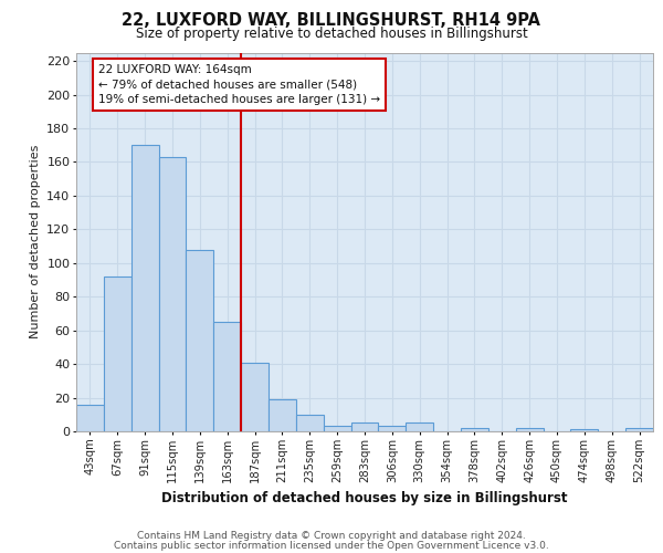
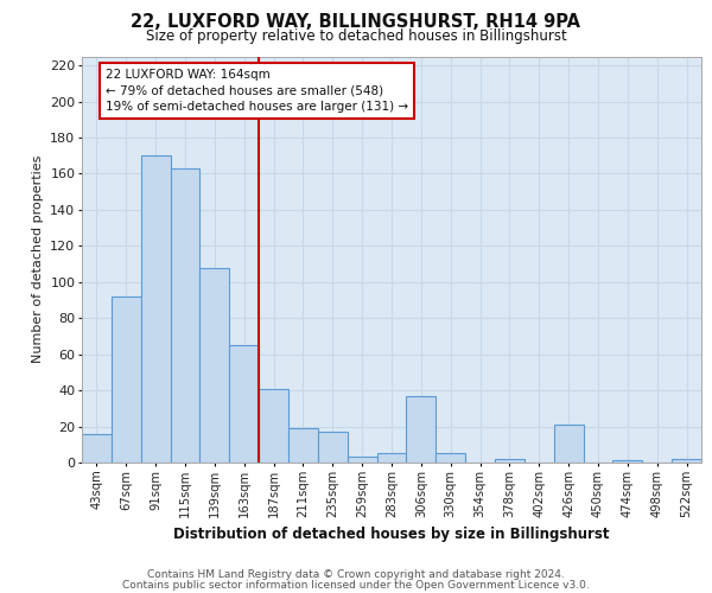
235sqm: 10 -> 17
306sqm: 3 -> 37
426sqm: 2 -> 21
